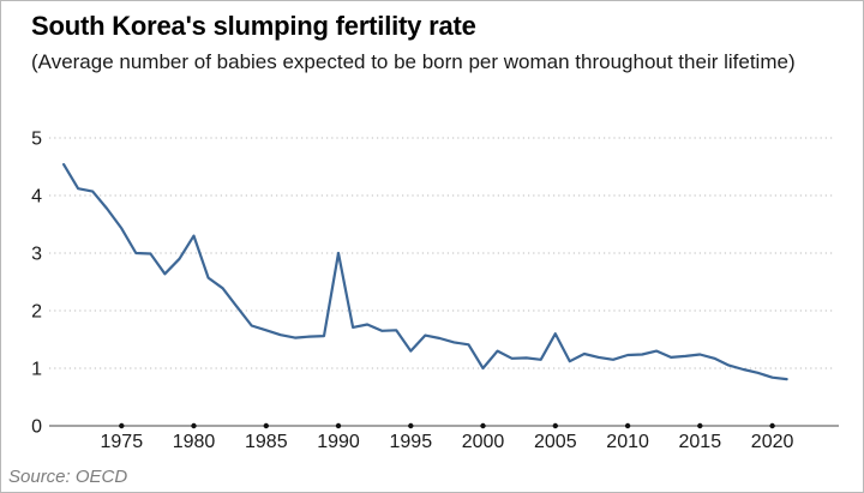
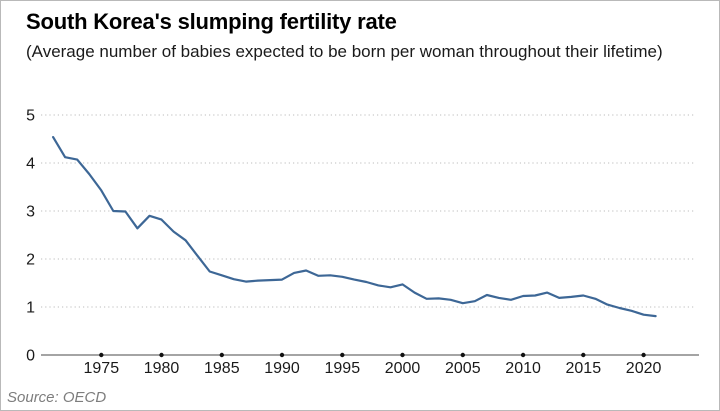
1980: 3.3 -> 2.8
1990: 3.0 -> 1.6
1995: 1.3 -> 1.6
2000: 1.0 -> 1.5
2005: 1.6 -> 1.1
